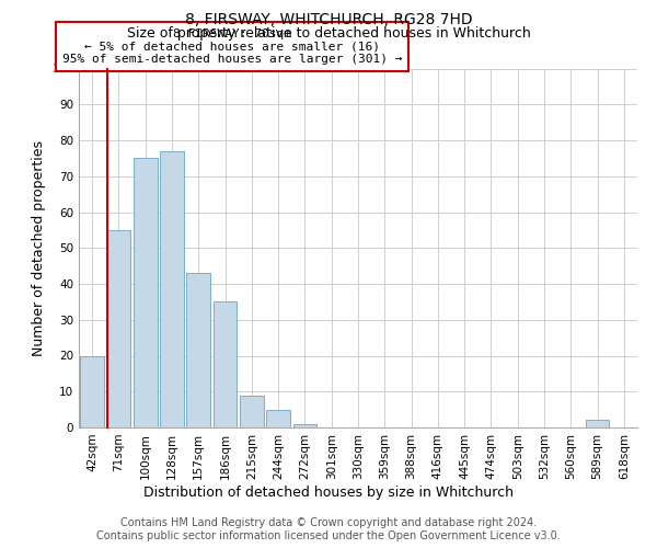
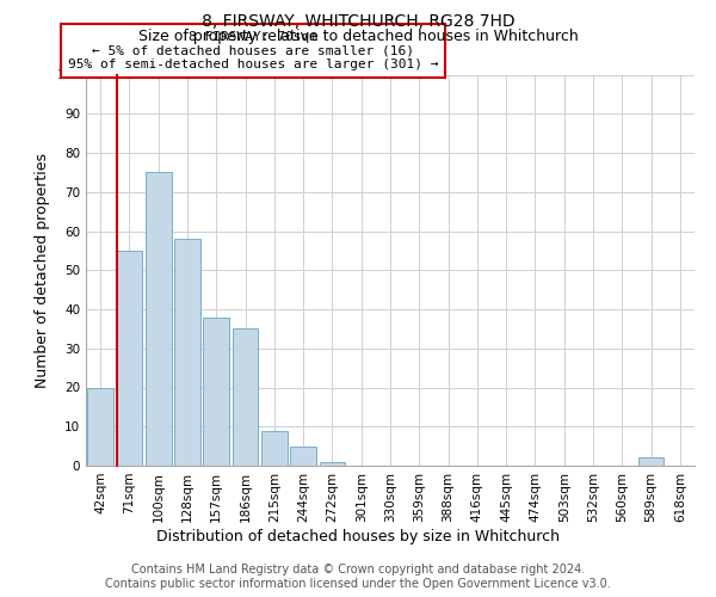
128sqm: 77 -> 58
157sqm: 43 -> 38
